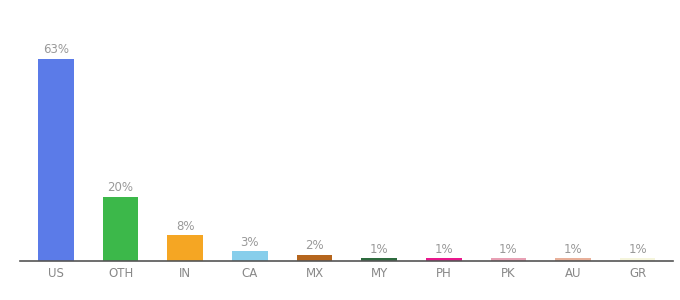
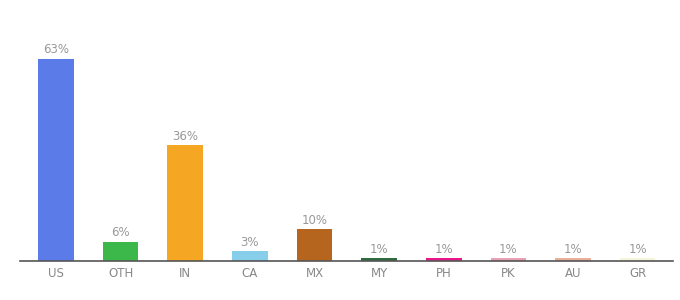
OTH: 20% -> 6%
IN: 8% -> 36%
MX: 2% -> 10%
